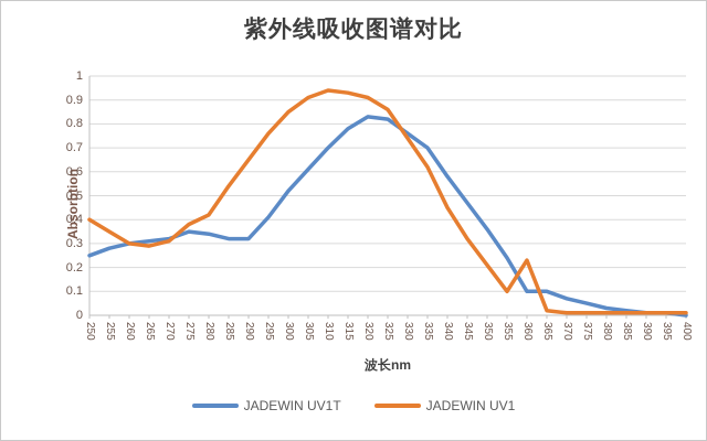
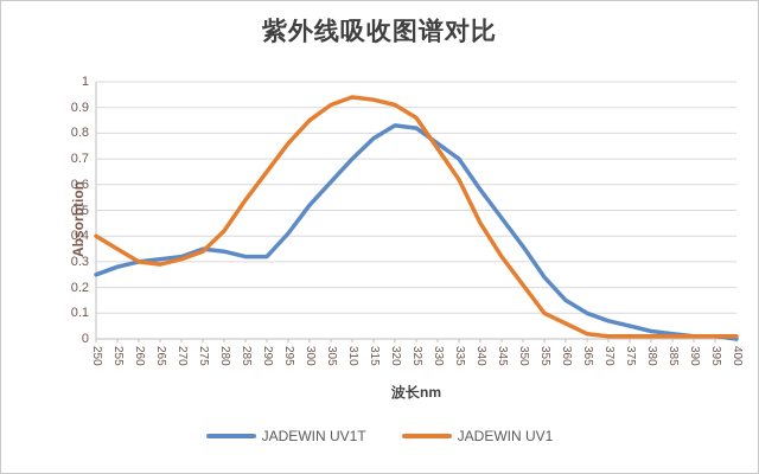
JADEWIN UV1/275: 0.38 -> 0.34
JADEWIN UV1T/360: 0.10 -> 0.15
JADEWIN UV1/360: 0.23 -> 0.06
